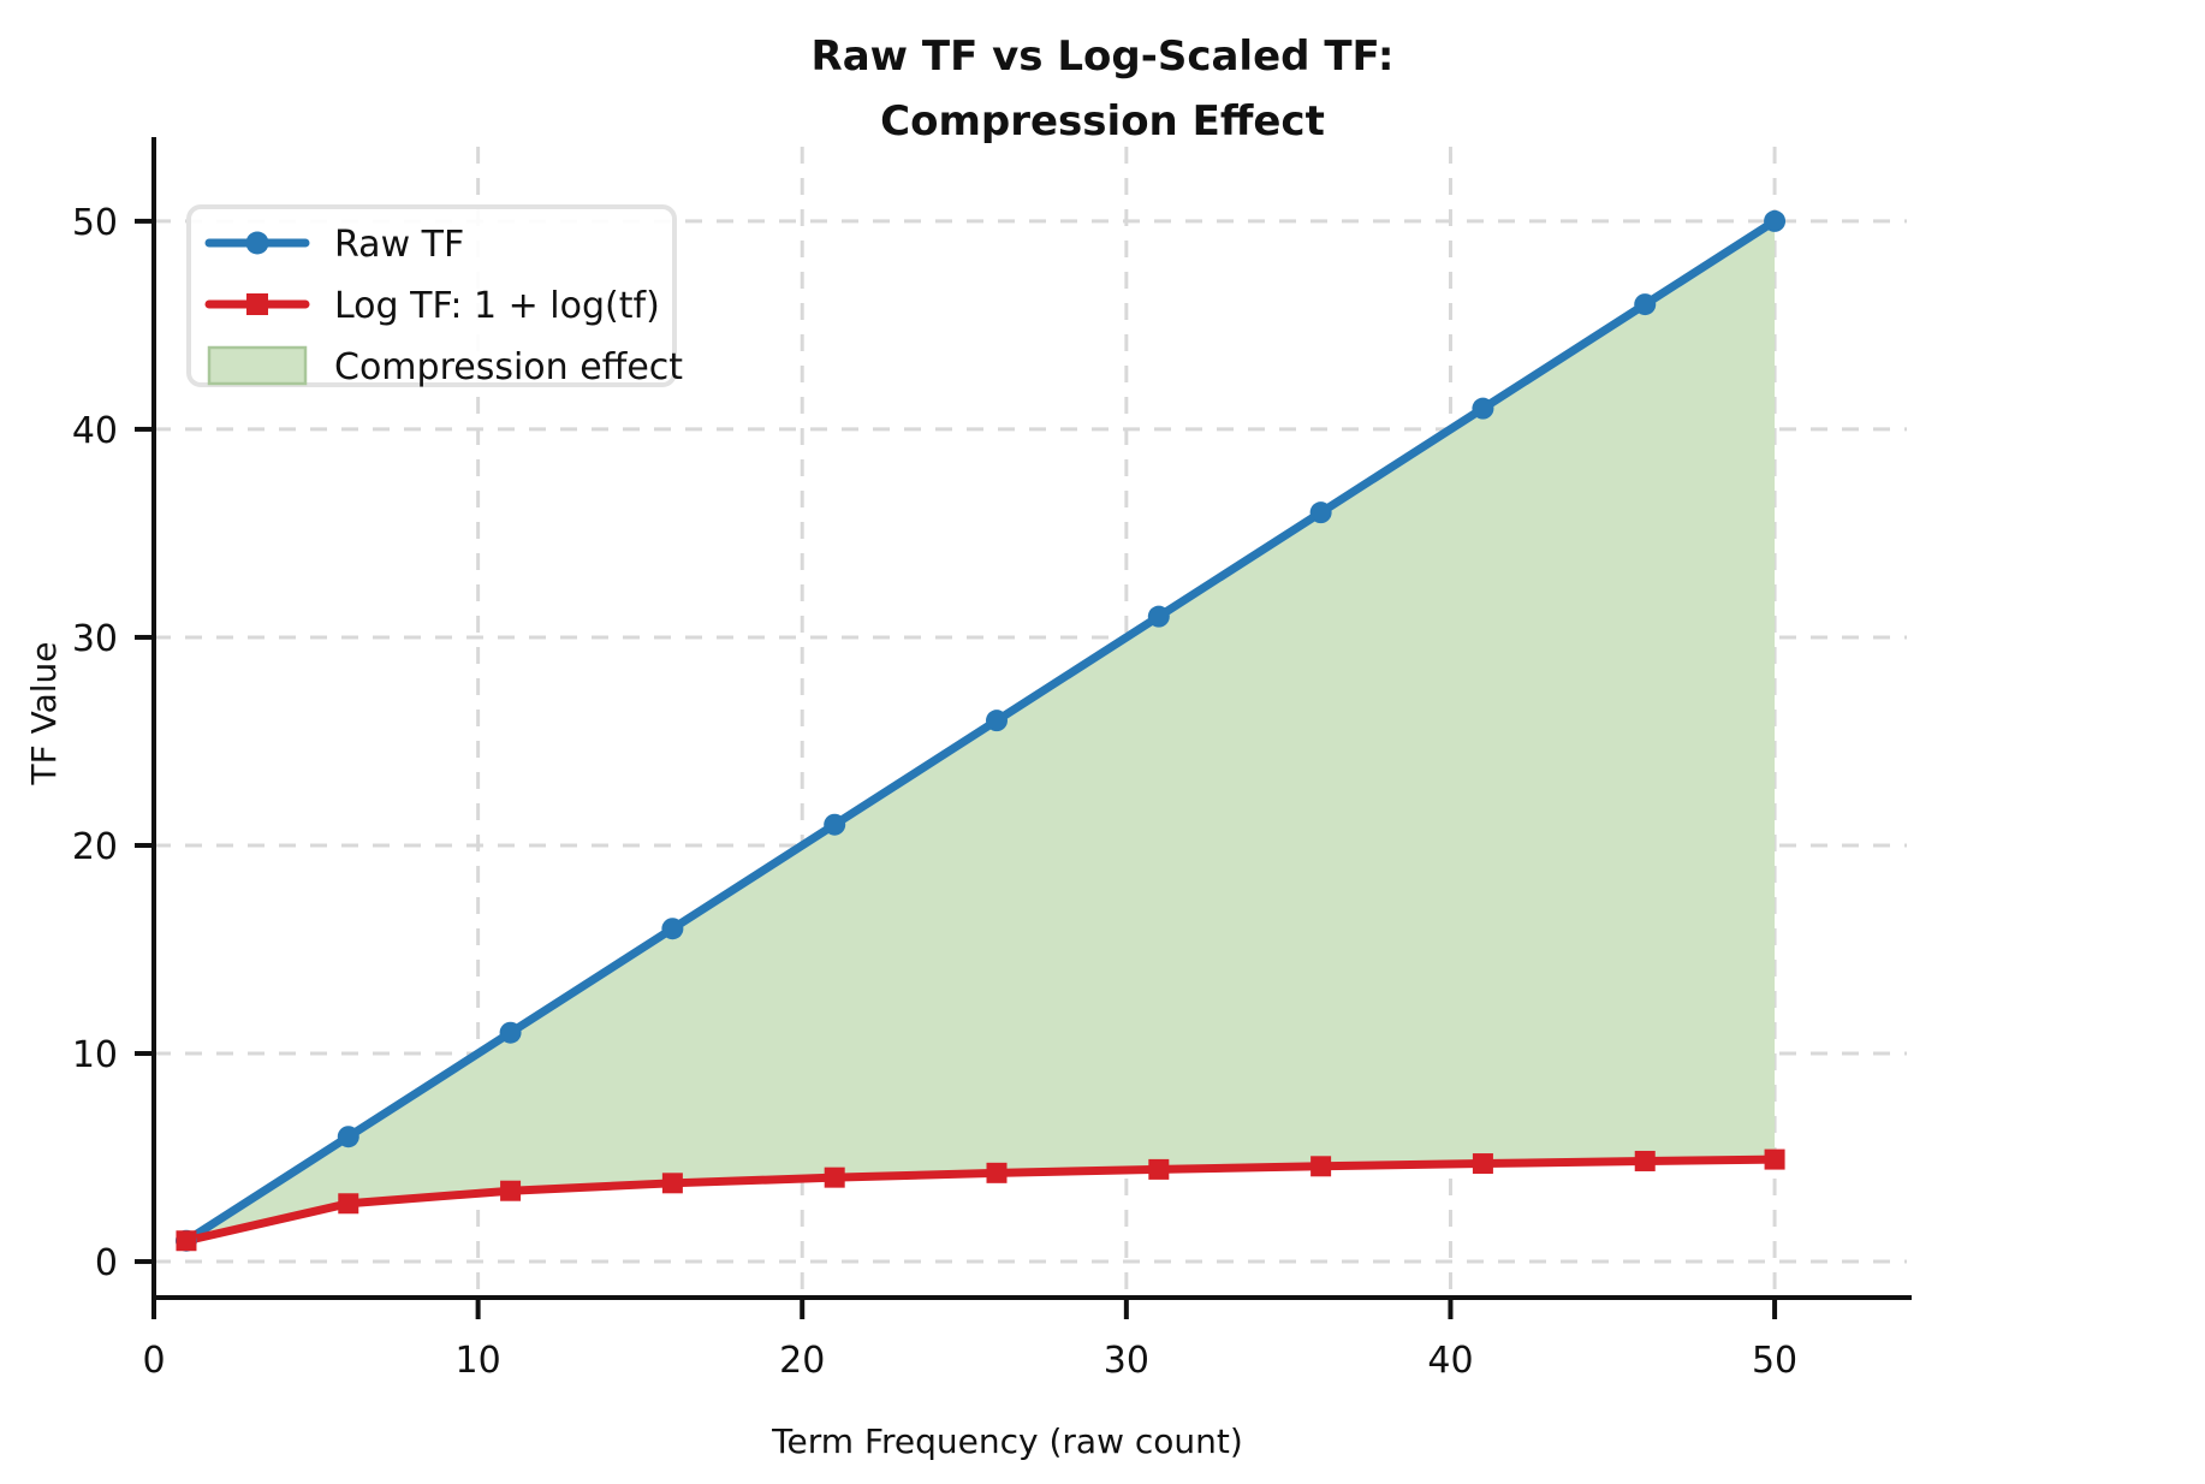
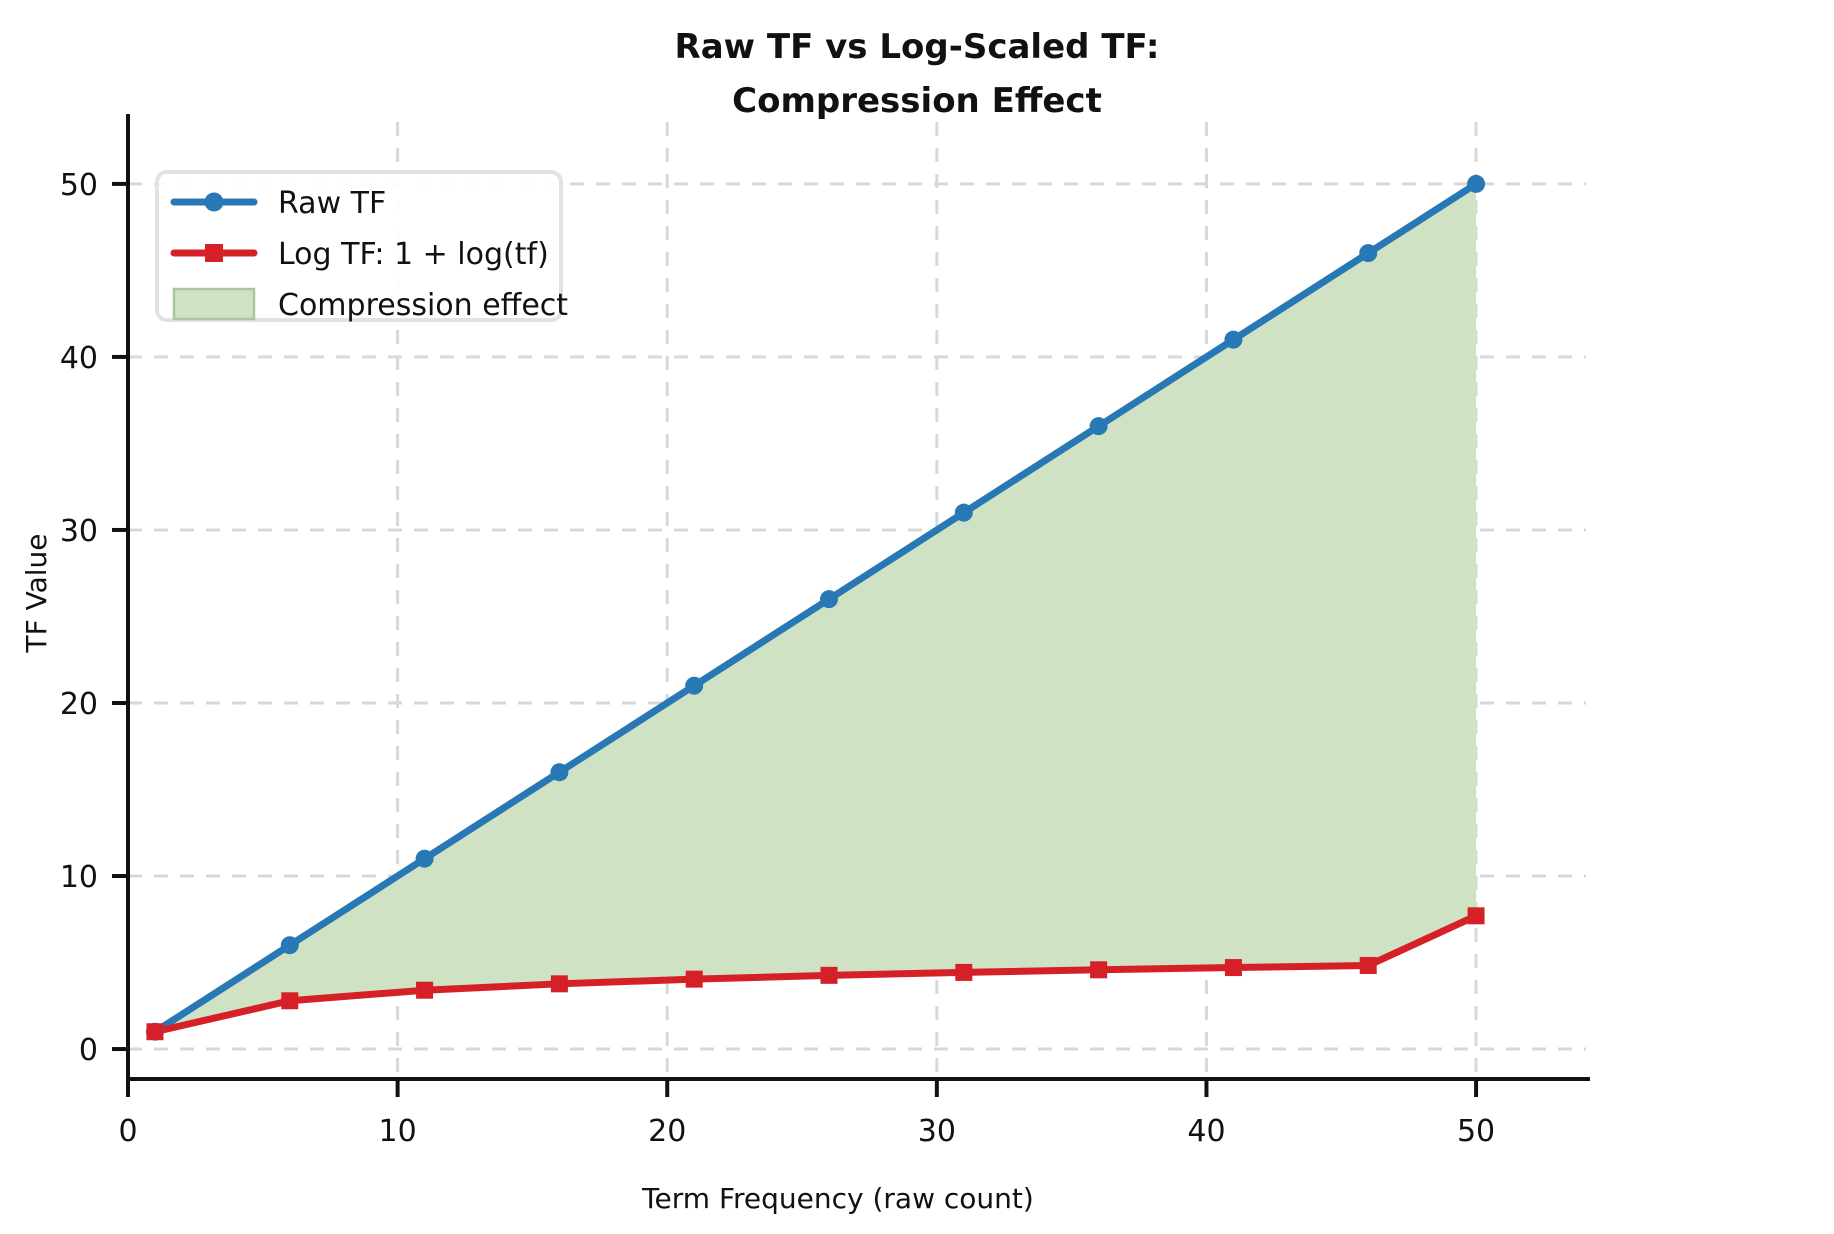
Log TF: 1 + log(tf)/50: 4.9 -> 7.7
